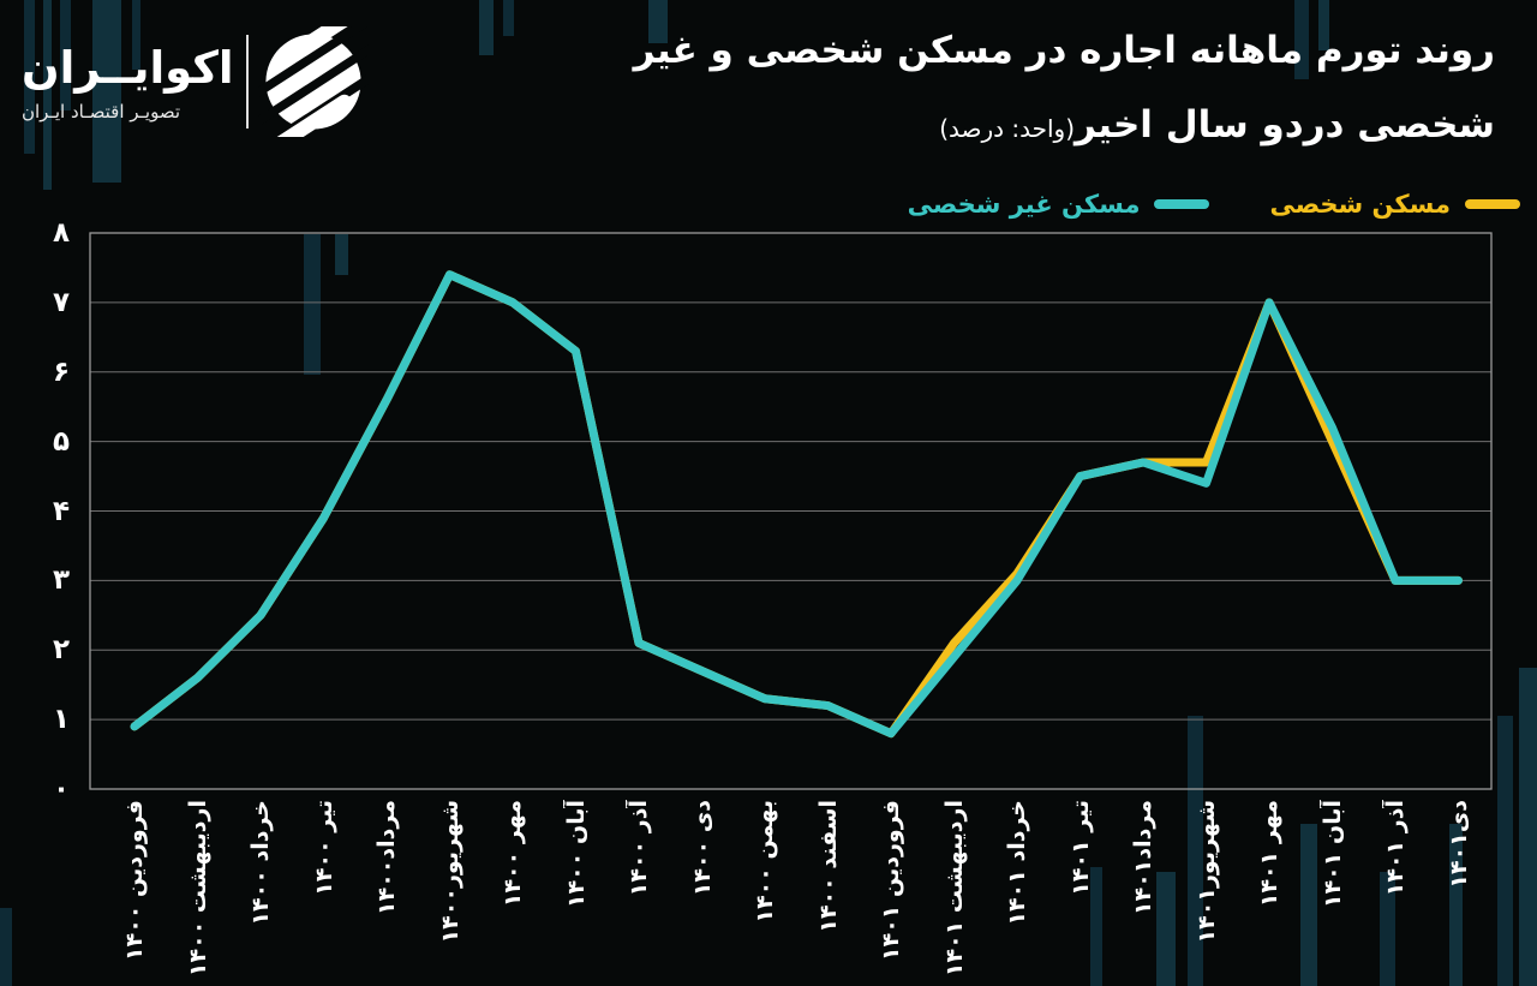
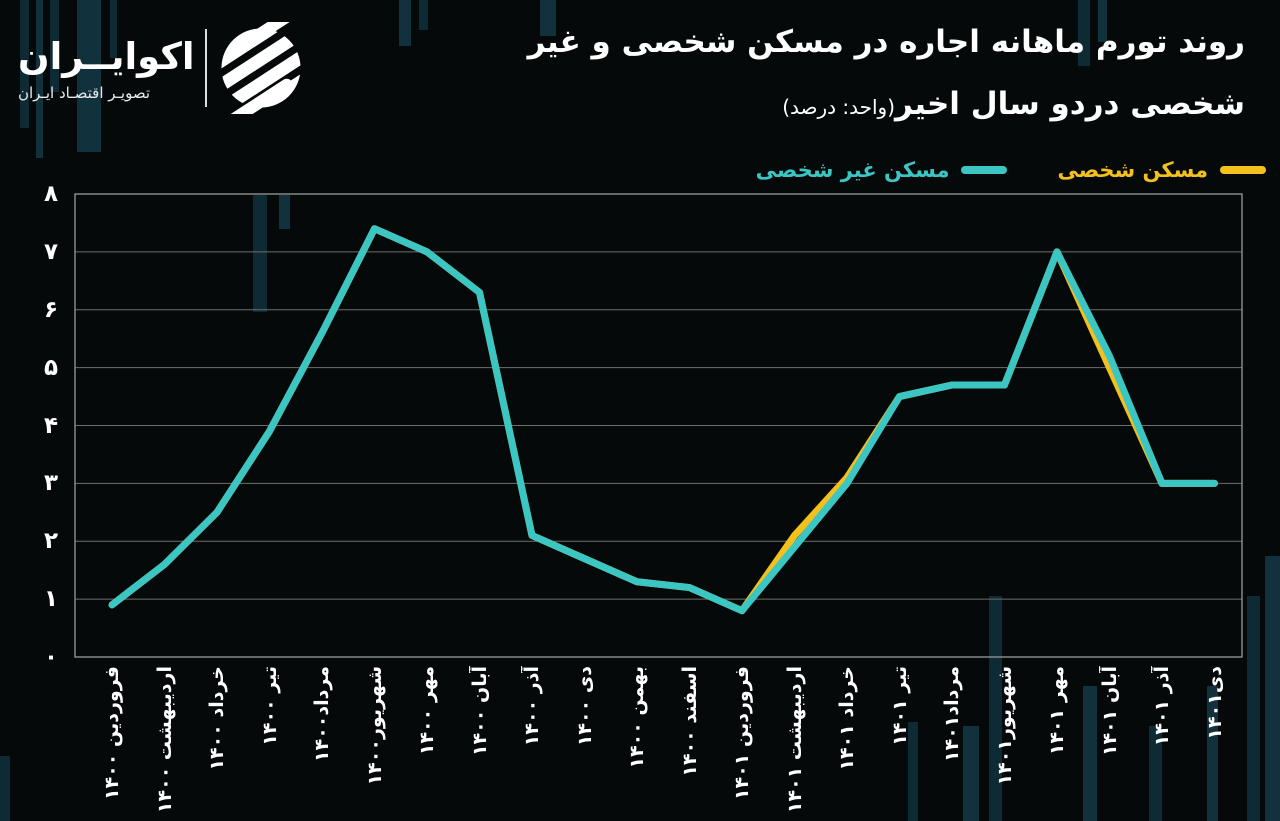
مسکن غیر شخصی/شهریور۱۴۰۱: 4.4 -> 4.7
